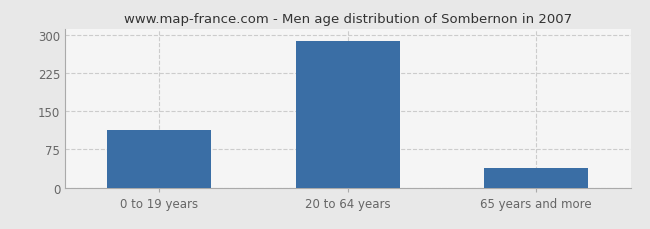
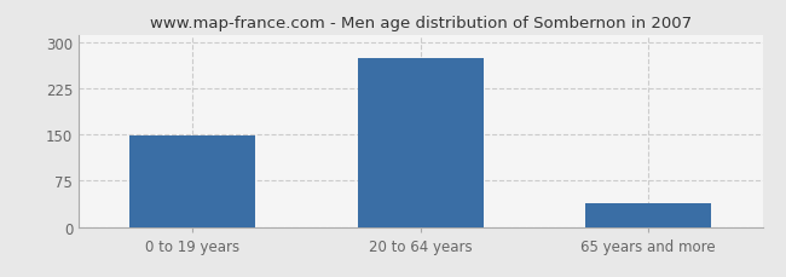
0 to 19 years: 113 -> 148
20 to 64 years: 289 -> 274
